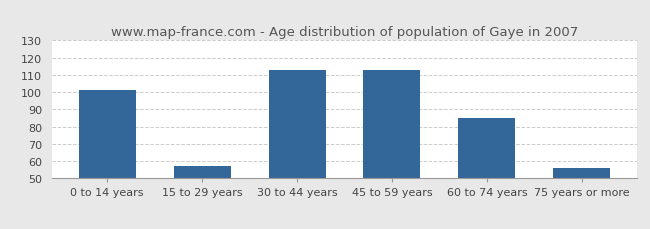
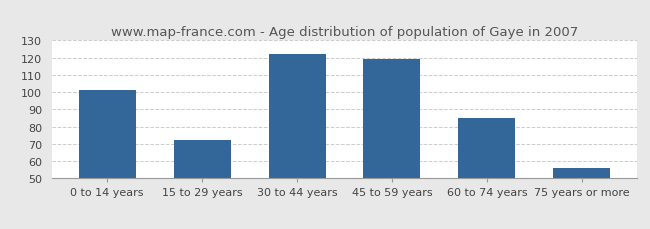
15 to 29 years: 57 -> 72
30 to 44 years: 113 -> 122
45 to 59 years: 113 -> 119
